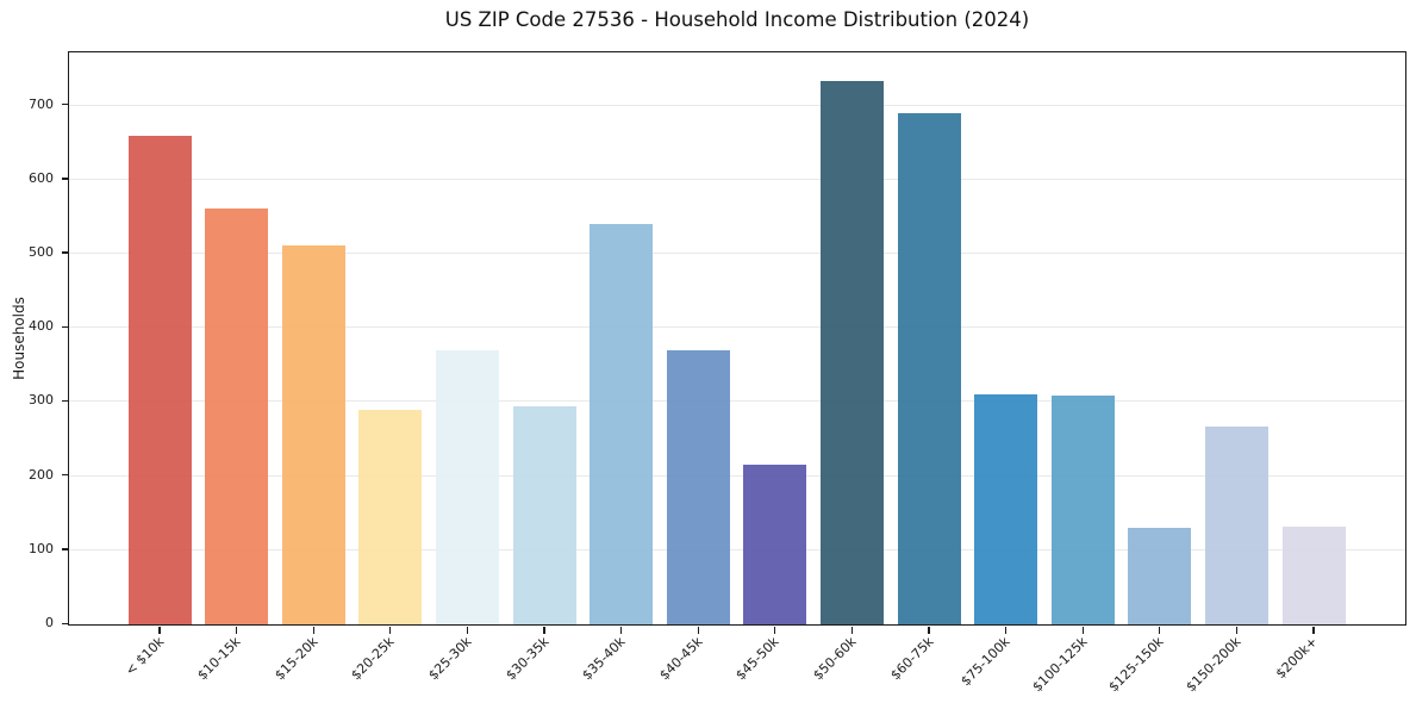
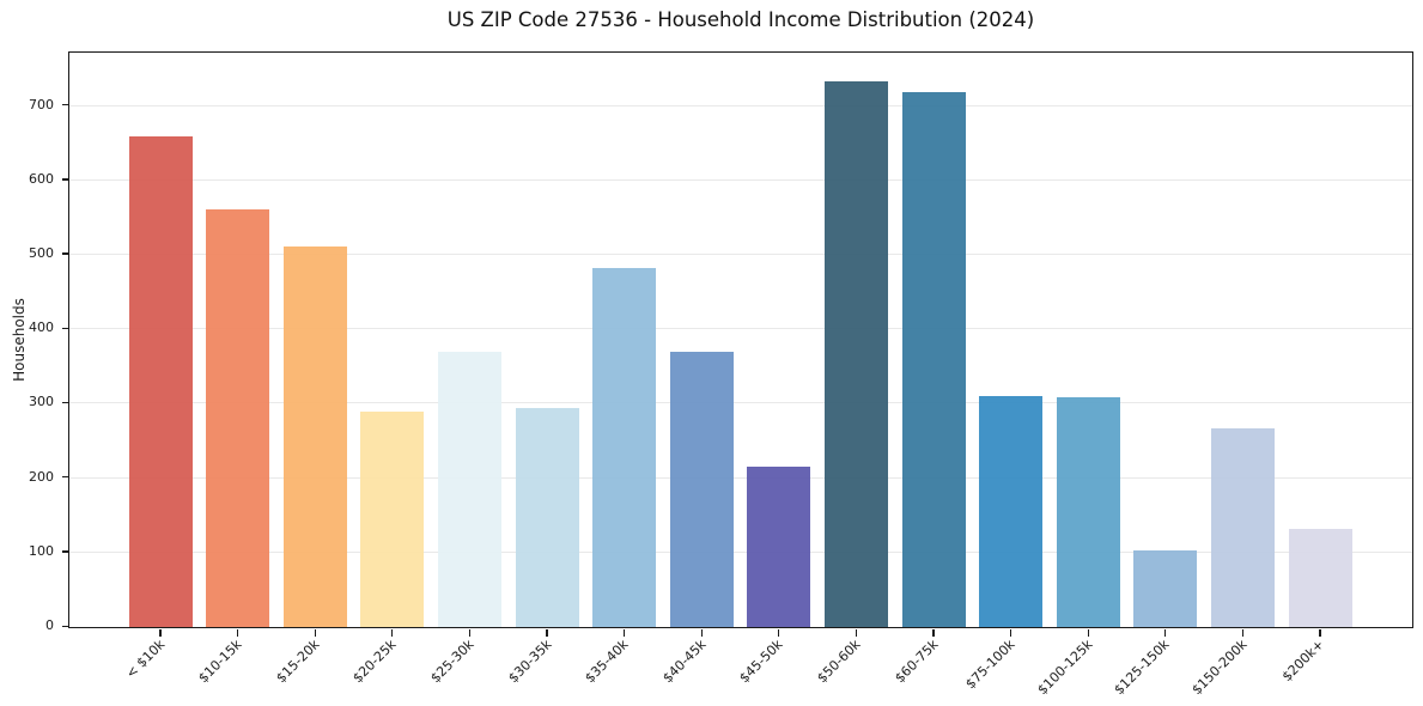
$35-40k: 540 -> 480
$60-75k: 690 -> 720
$125-150k: 130 -> 100
